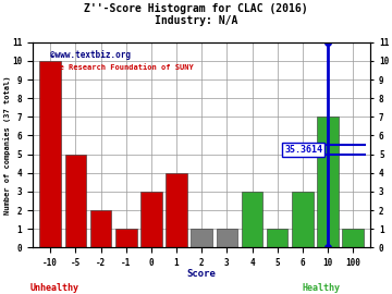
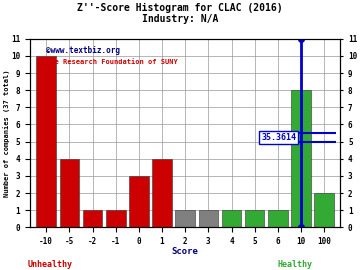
-5: 5 -> 4
-2: 2 -> 1
4: 3 -> 1
6: 3 -> 1
10: 7 -> 8
100: 1 -> 2
